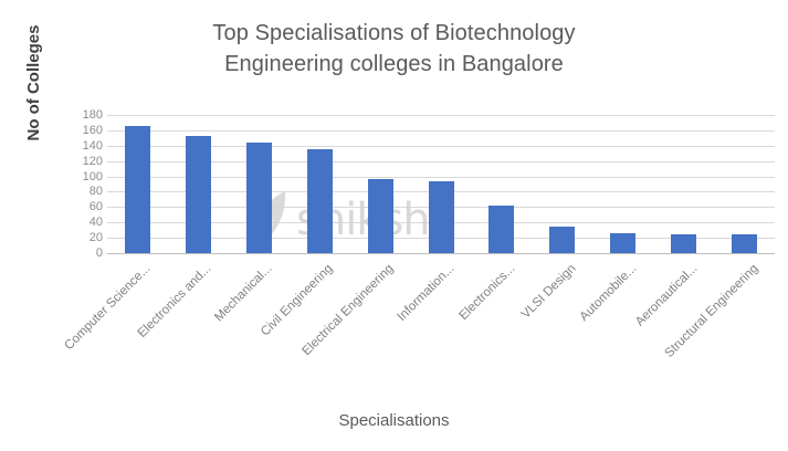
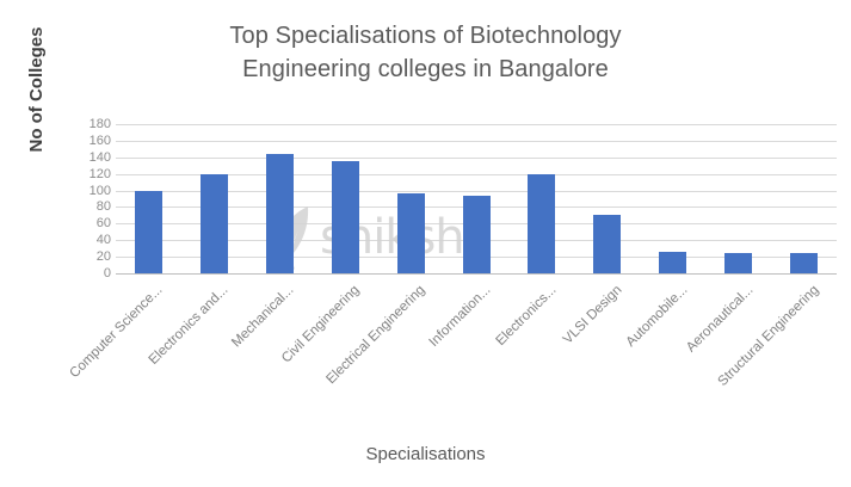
Computer Science...: 160 -> 100
Electronics and...: 150 -> 120
Electronics...: 60 -> 120
VLSI Design: 40 -> 70
